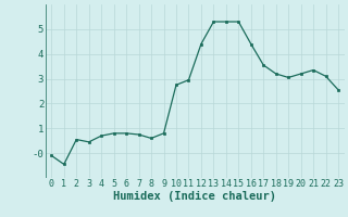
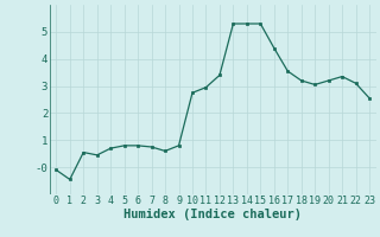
12: 4.40 -> 3.40
